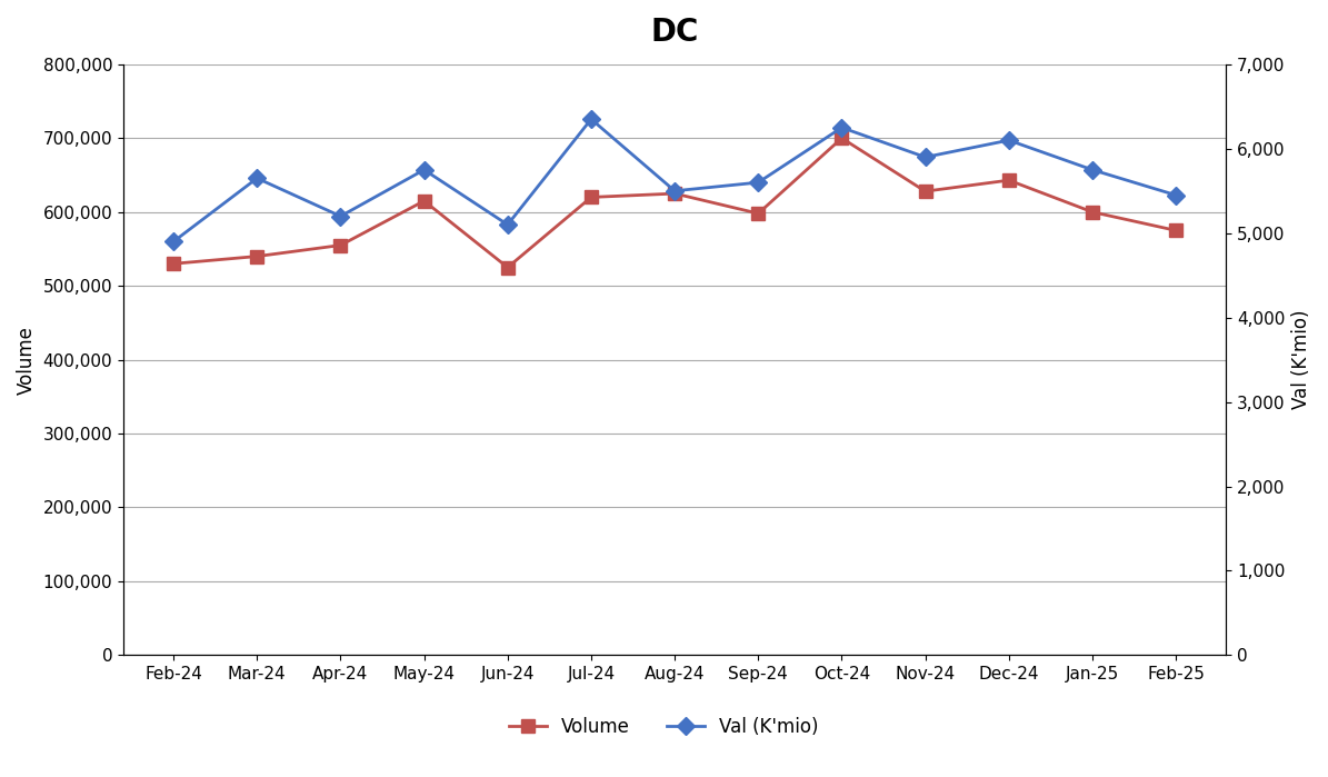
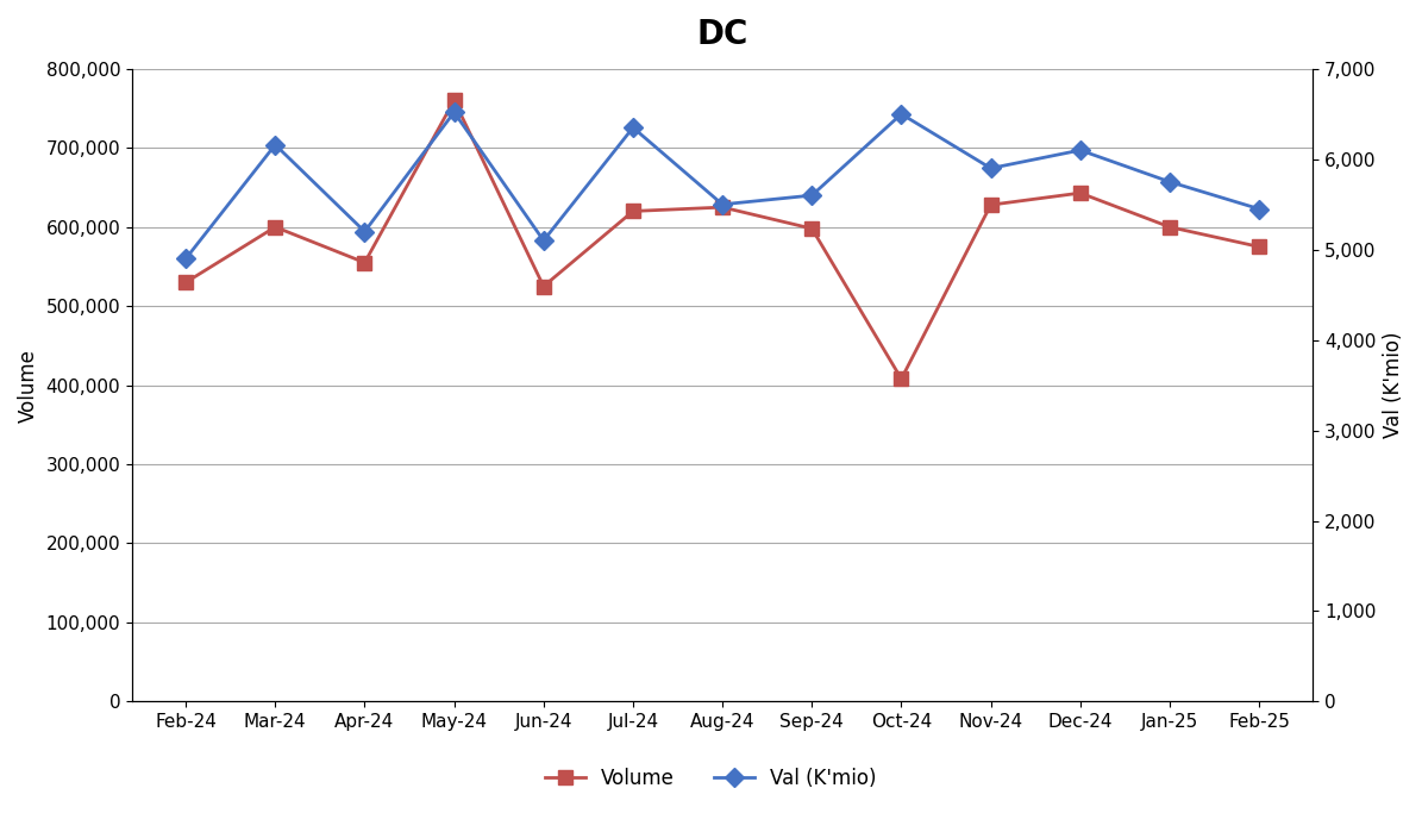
Volume/Mar-24: 540,000 -> 600,000
Val (K'mio)/Mar-24: 5,650 -> 6,160
Volume/May-24: 615,000 -> 760,000
Val (K'mio)/May-24: 5,750 -> 6,520
Volume/Oct-24: 700,000 -> 408,000
Val (K'mio)/Oct-24: 6,250 -> 6,500
